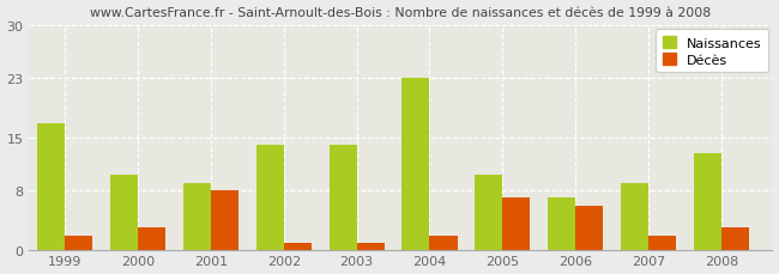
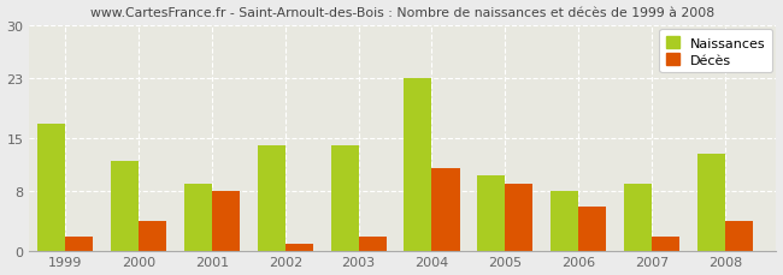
Naissances/2000: 10 -> 12
Décès/2000: 3 -> 4
Décès/2003: 1 -> 2
Décès/2004: 2 -> 11
Décès/2005: 7 -> 9
Naissances/2006: 7 -> 8
Décès/2008: 3 -> 4
